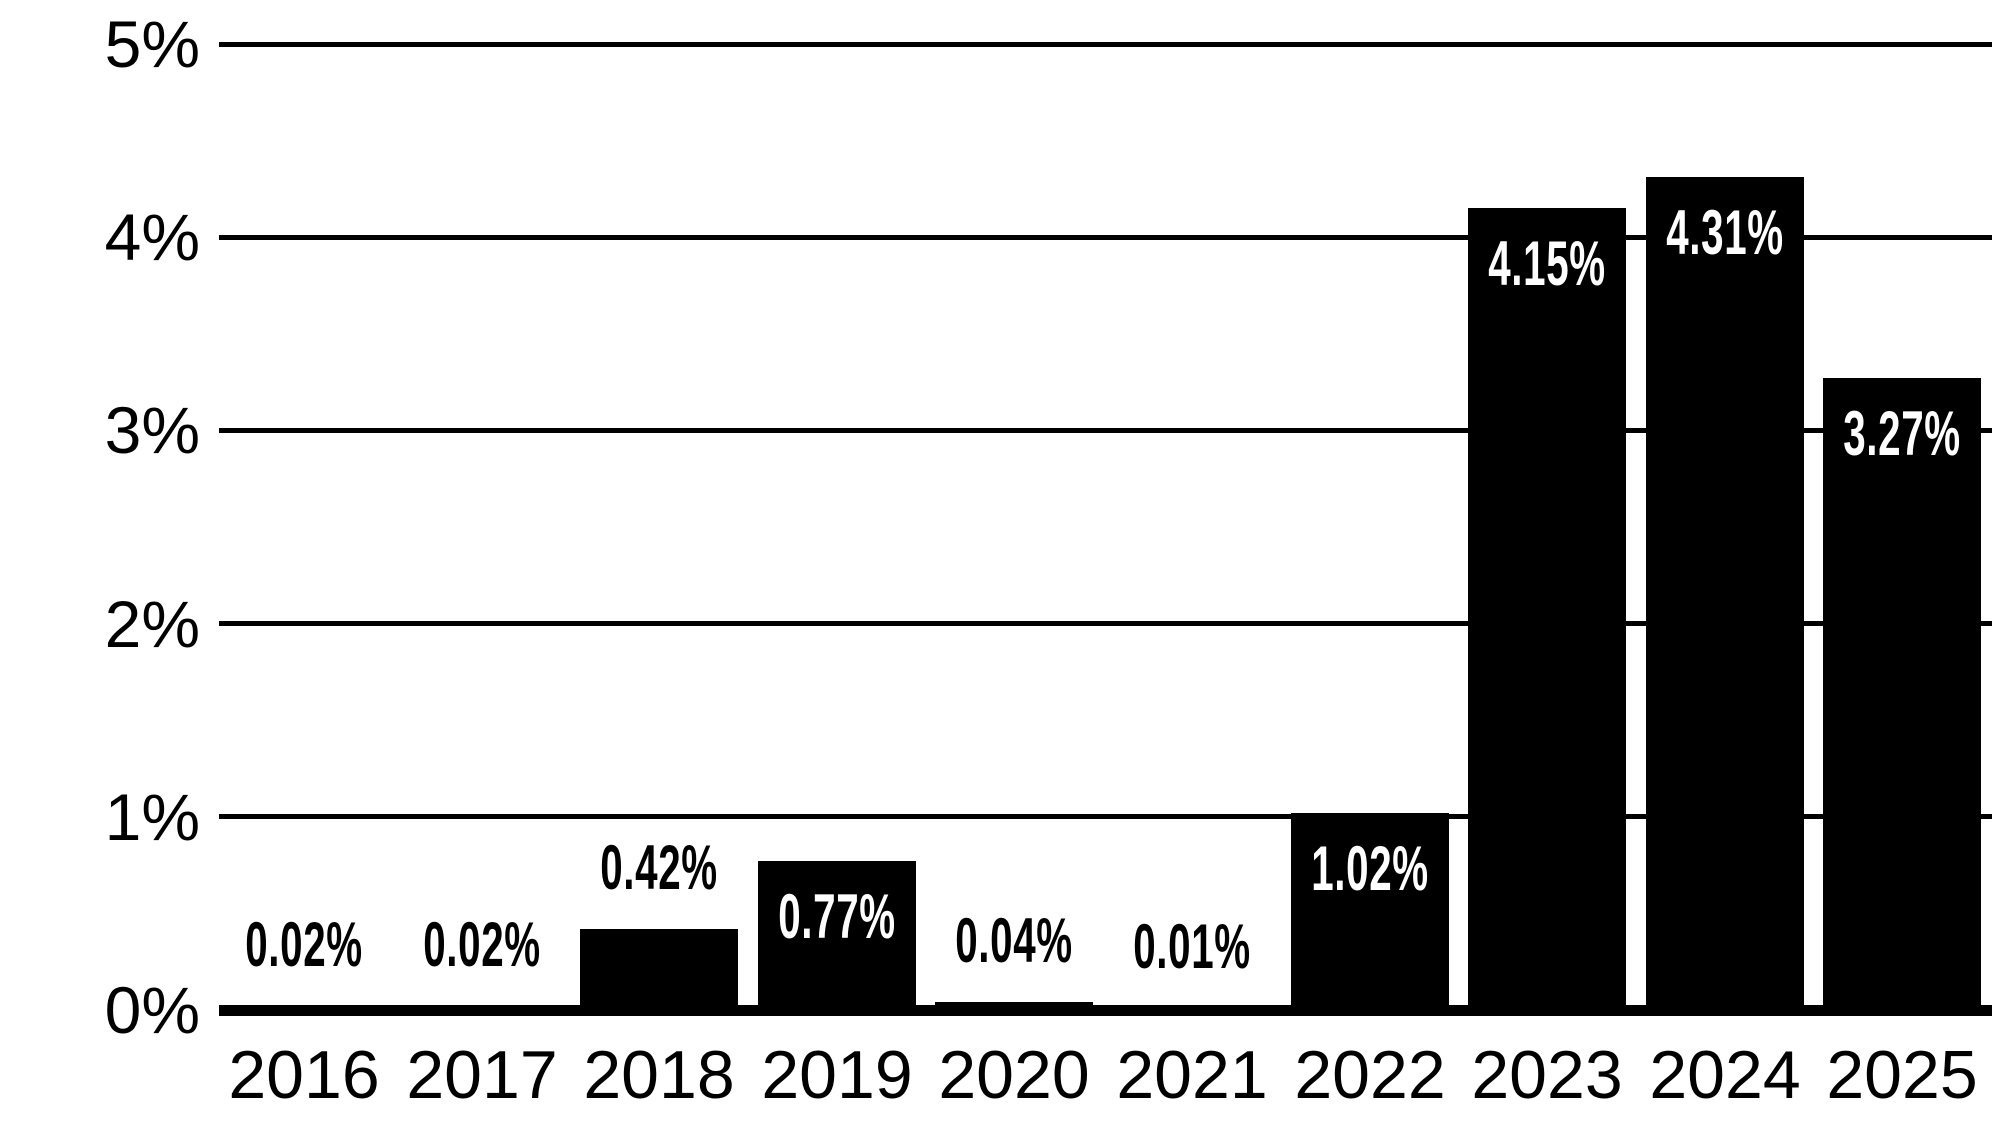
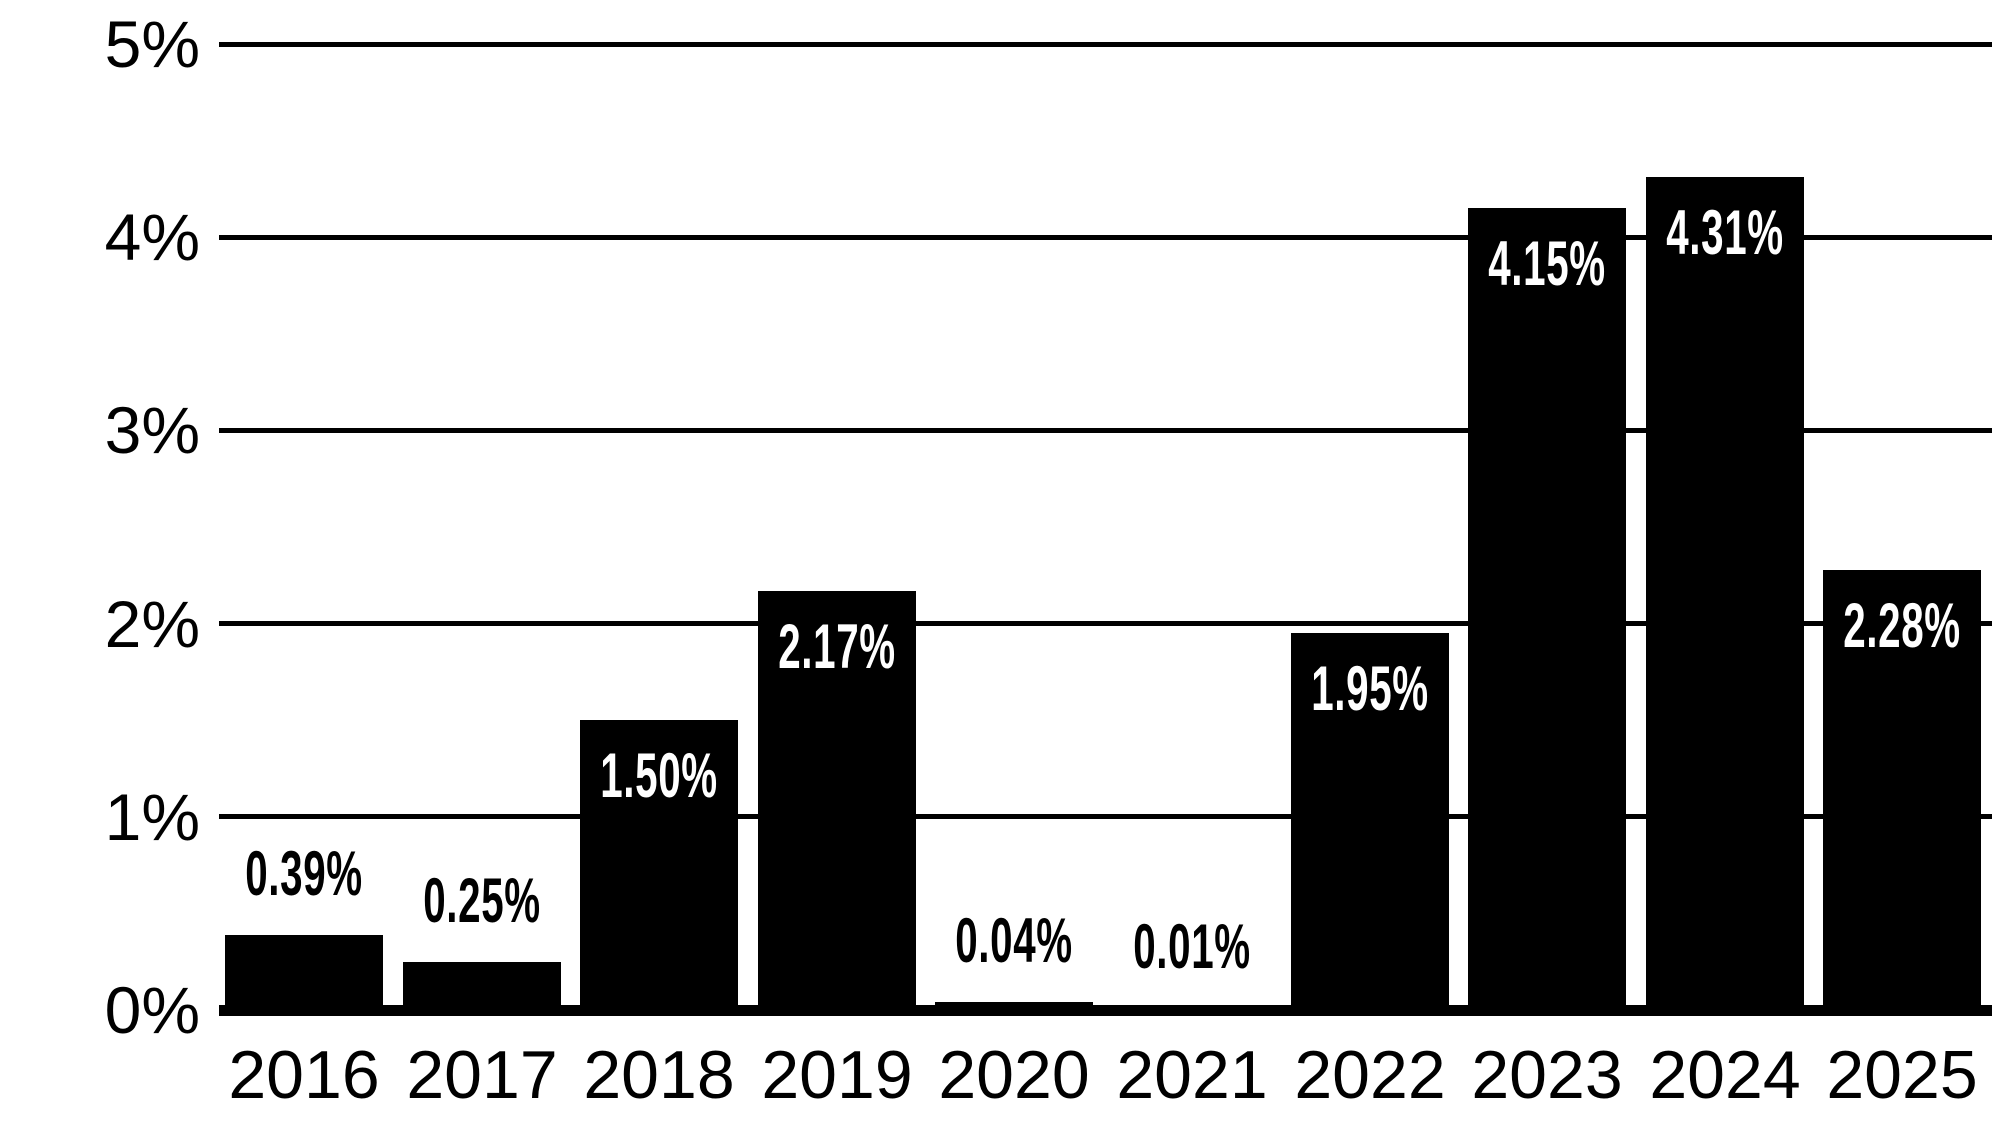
2016: 0.02% -> 0.39%
2017: 0.02% -> 0.25%
2018: 0.42% -> 1.50%
2019: 0.77% -> 2.17%
2022: 1.02% -> 1.95%
2025: 3.27% -> 2.28%
